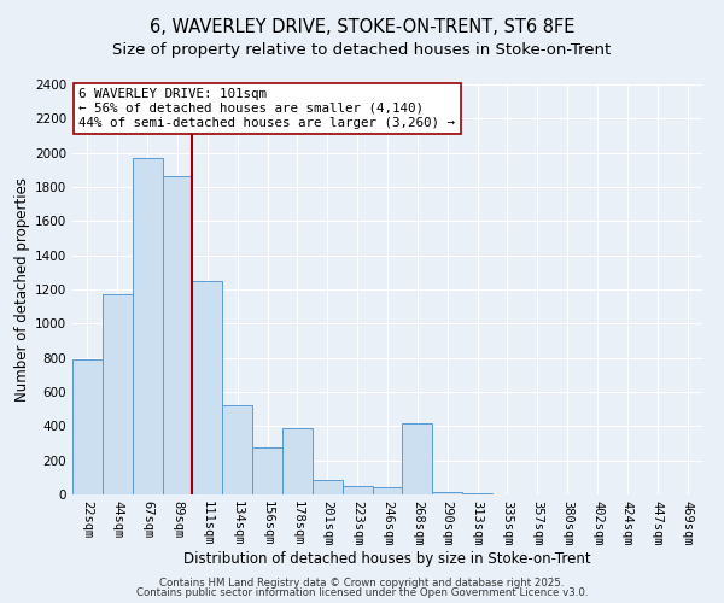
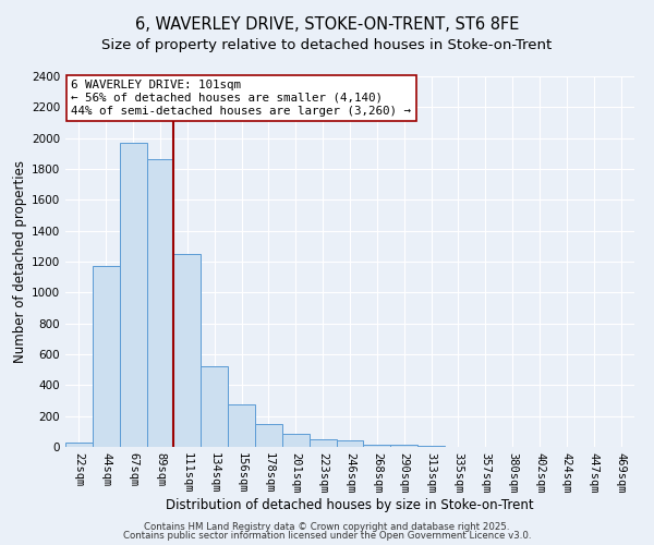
22sqm: 790 -> 30
178sqm: 390 -> 150
268sqm: 420 -> 10
